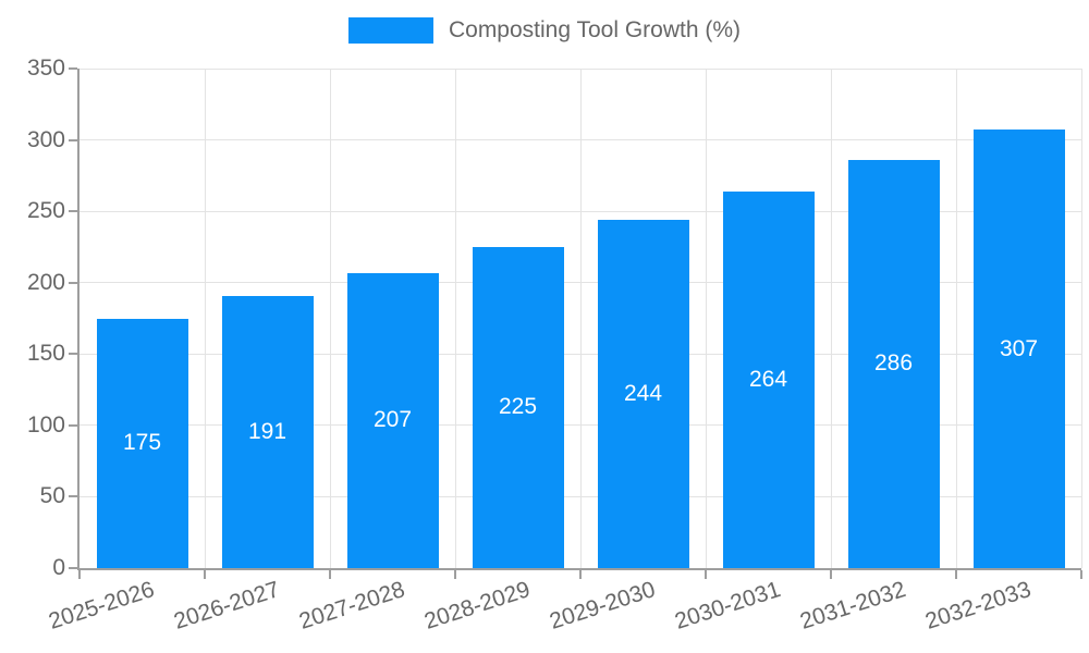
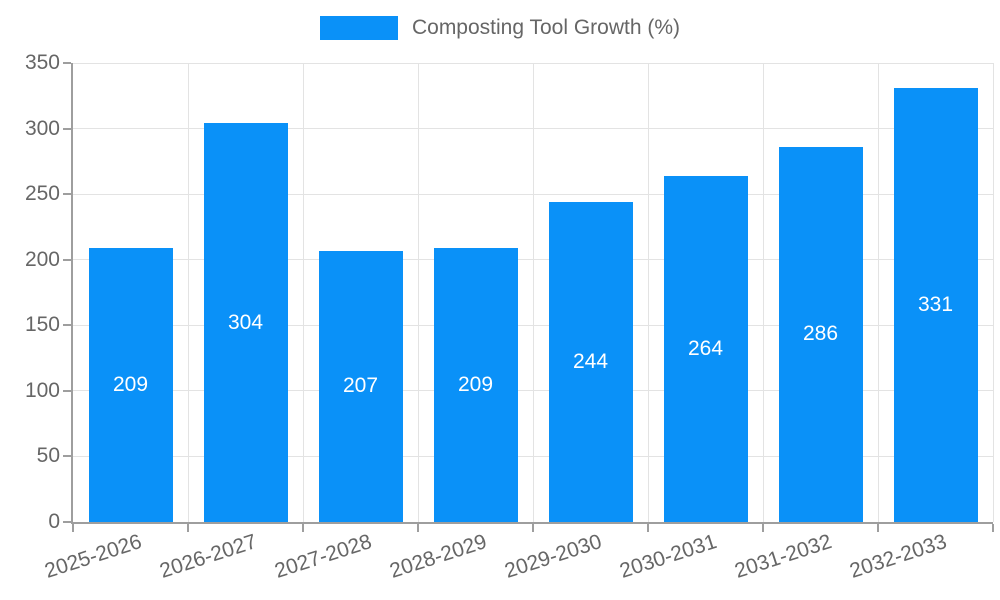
2025-2026: 175 -> 209
2026-2027: 191 -> 304
2028-2029: 225 -> 209
2032-2033: 307 -> 331
